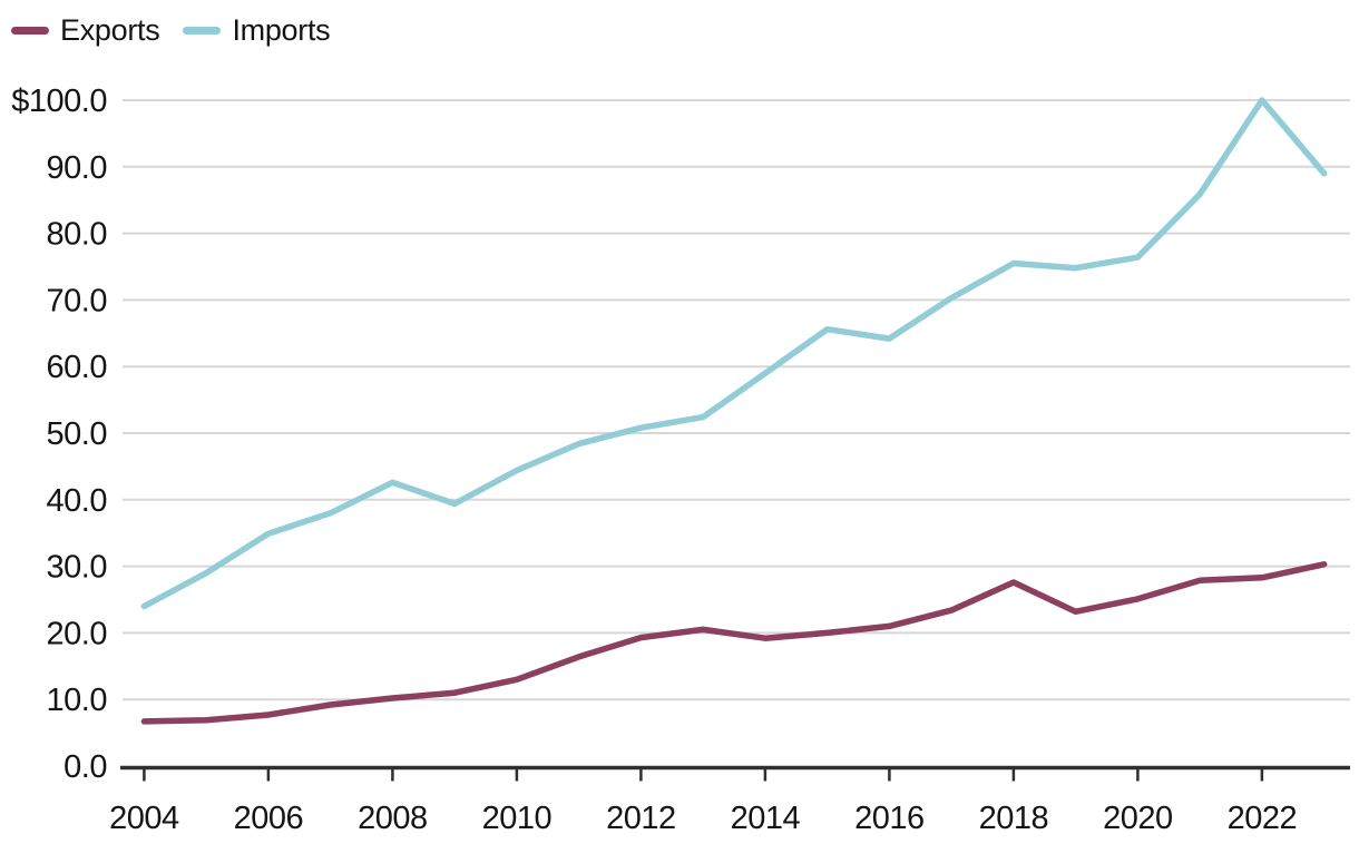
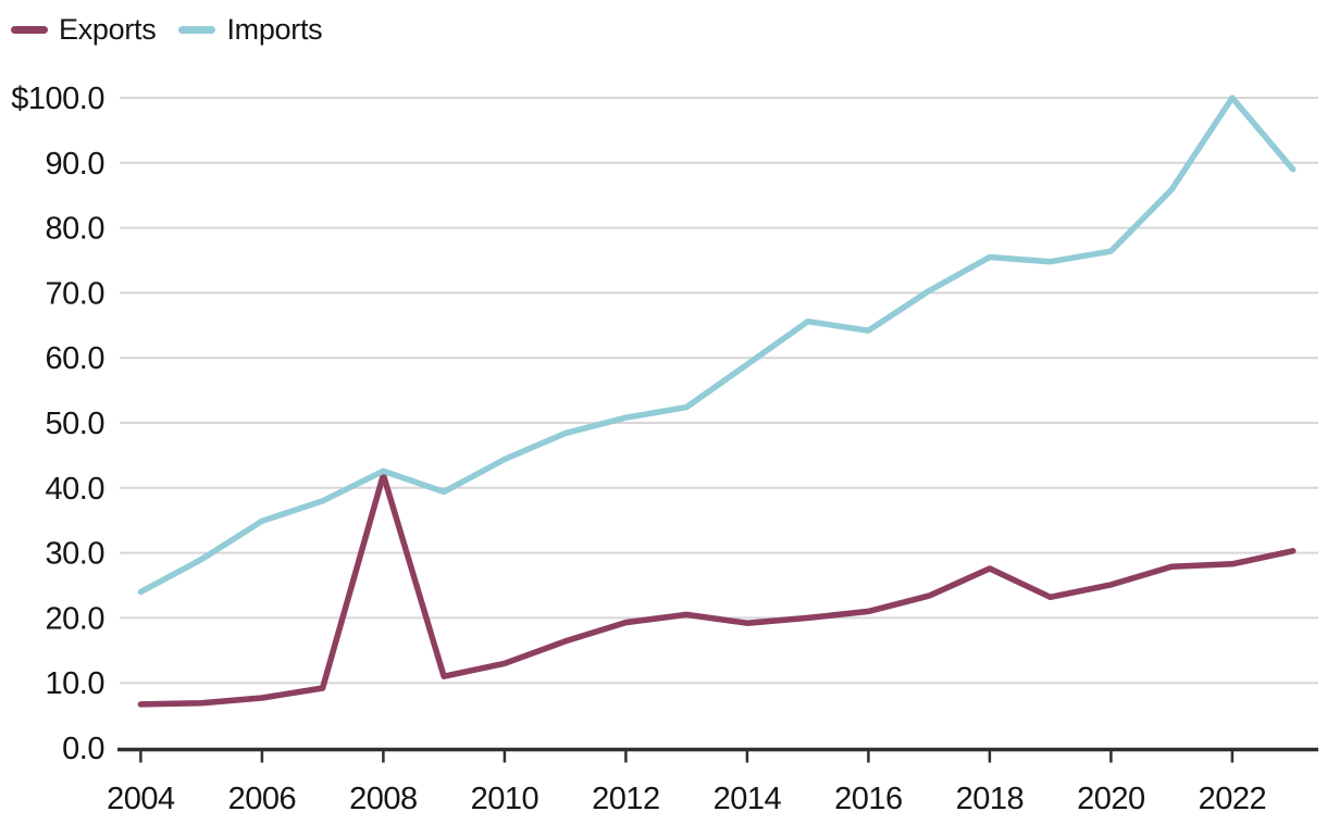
Exports/2008: $10 -> $42
